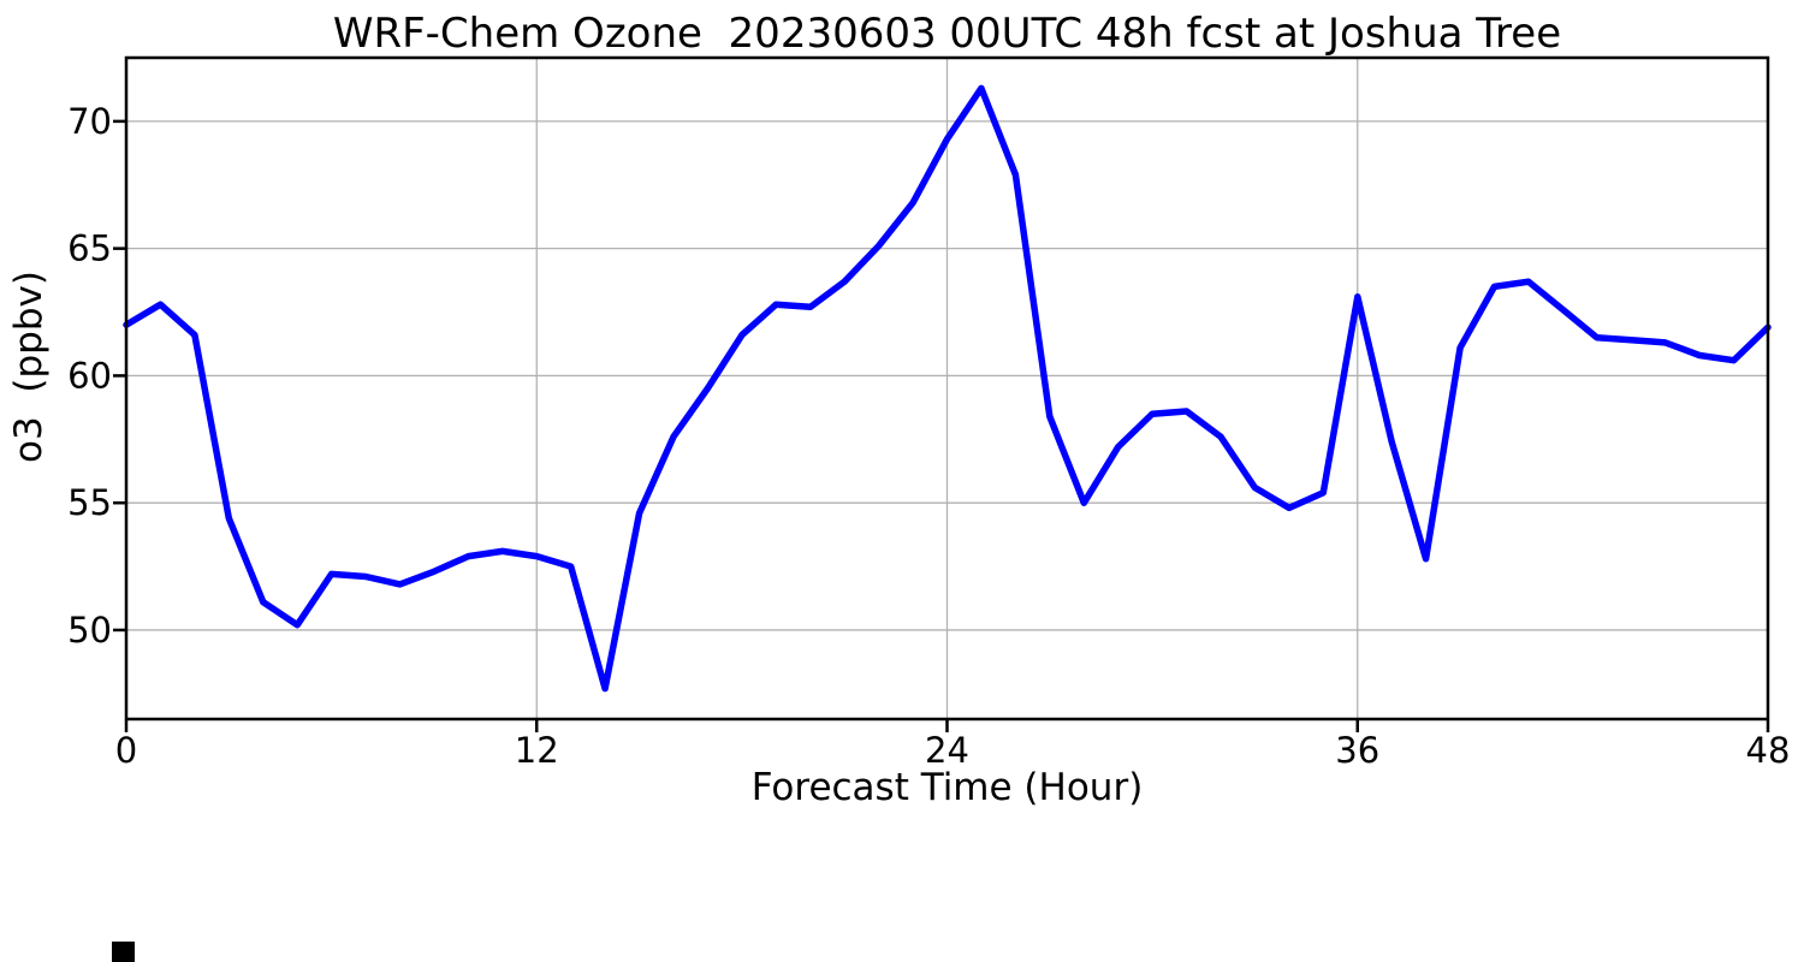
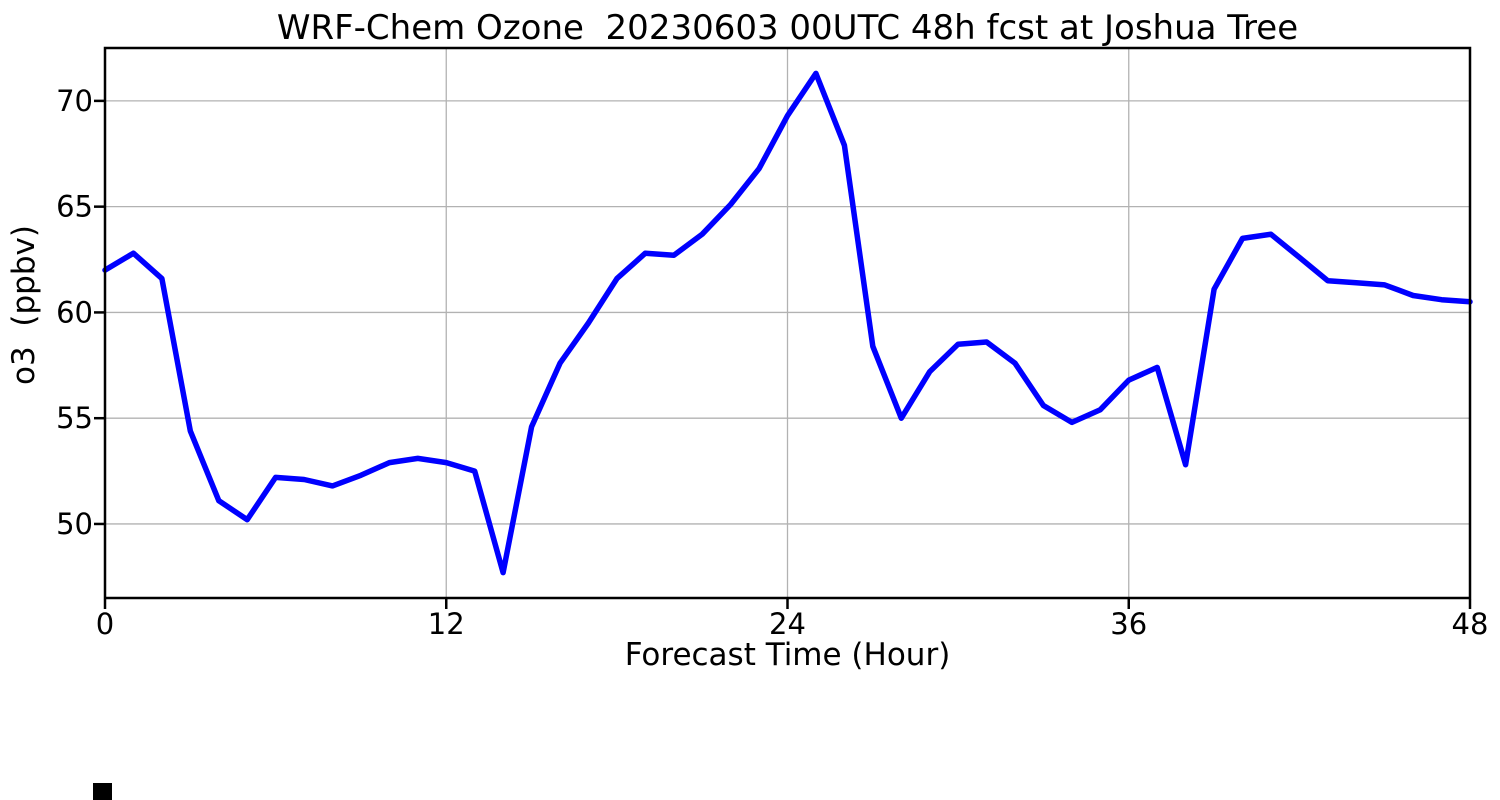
36: 63.1 -> 56.8
48: 61.9 -> 60.5
